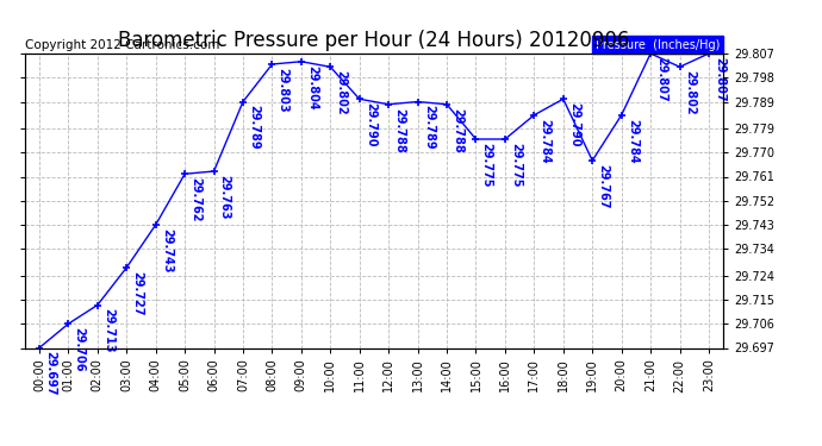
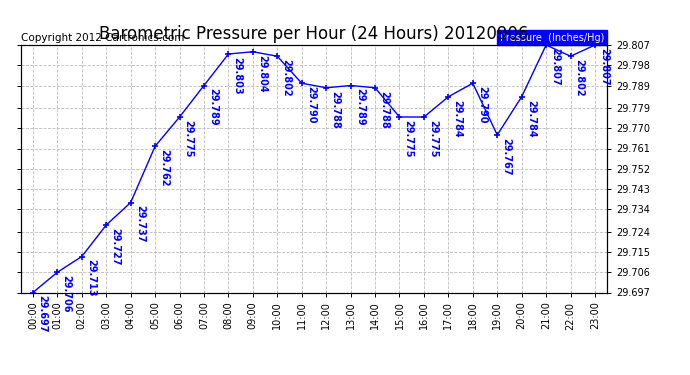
04:00: 29.743 -> 29.737
06:00: 29.763 -> 29.775
